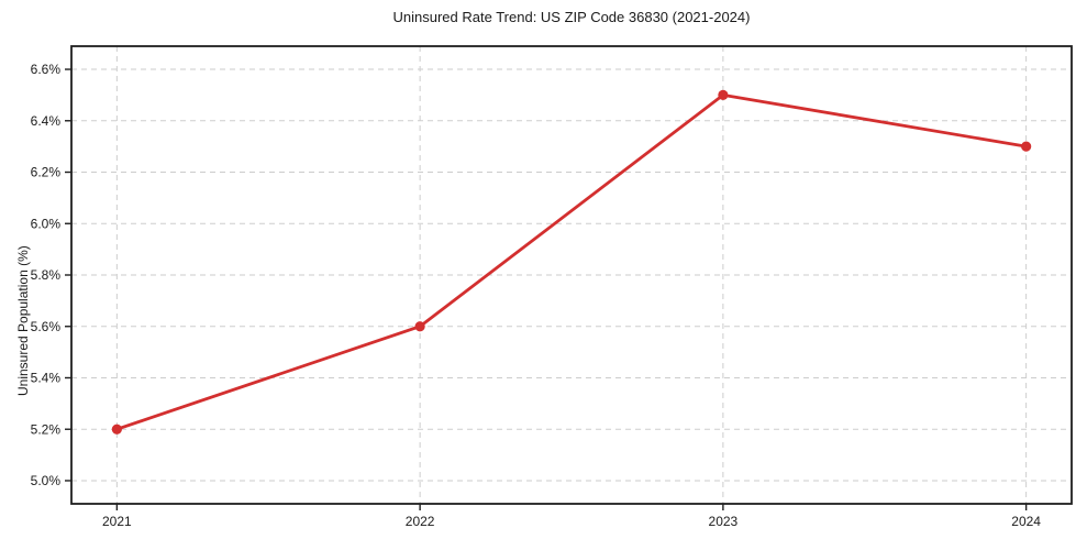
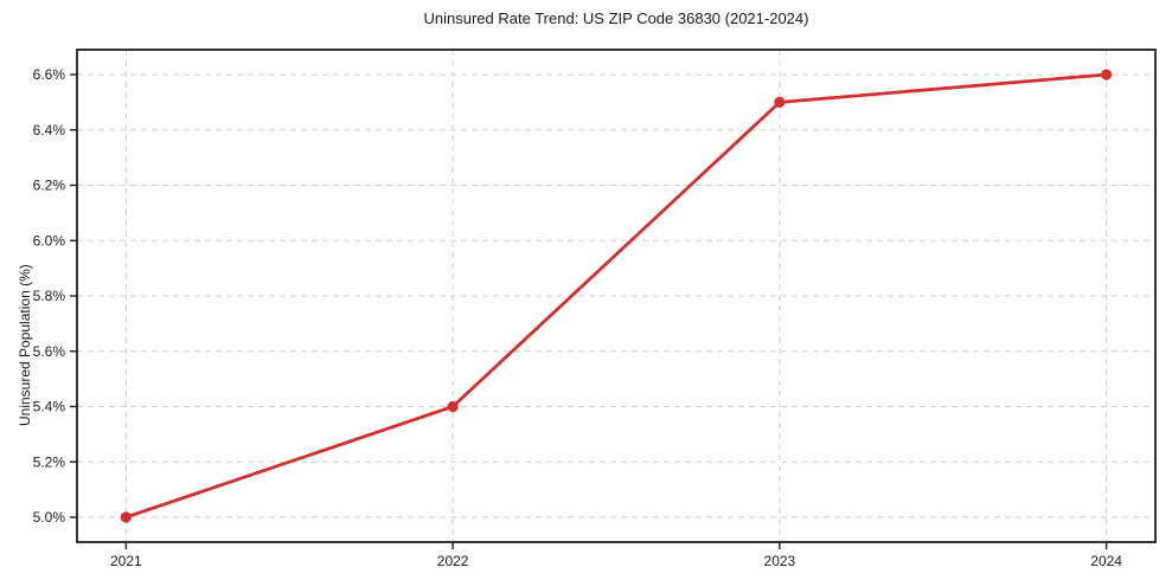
2021: 5.2% -> 5.0%
2022: 5.6% -> 5.4%
2024: 6.3% -> 6.6%
